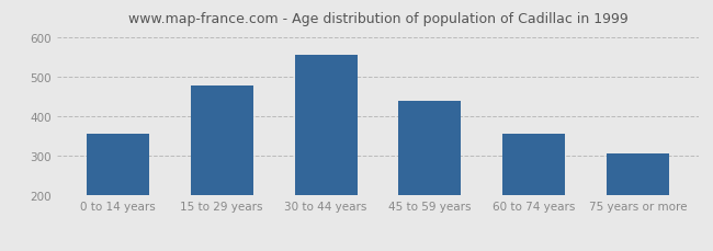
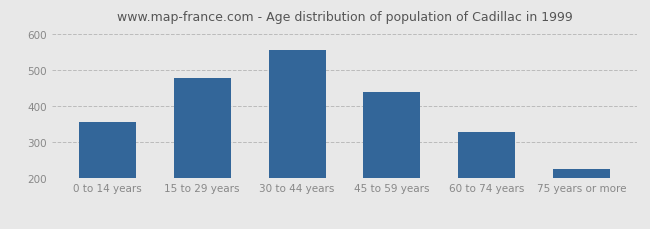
60 to 74 years: 355 -> 328
75 years or more: 305 -> 227
